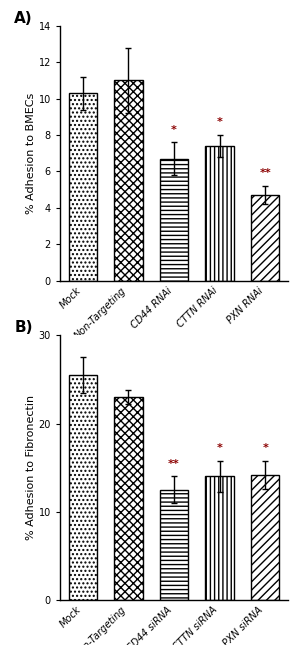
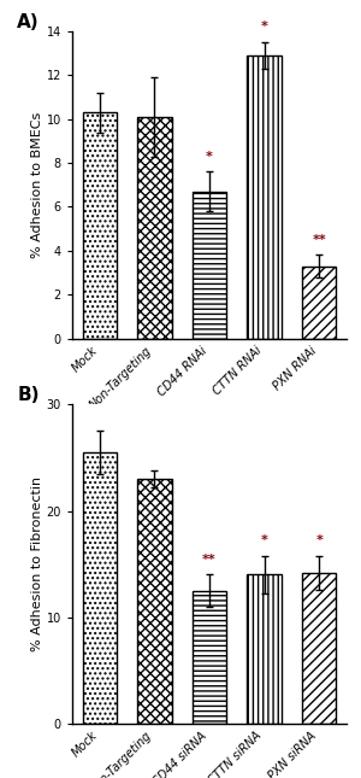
Non-Targeting: 11.0 -> 10.1
CTTN RNAi: 7.4 -> 12.9
PXN RNAi: 4.7 -> 3.3
